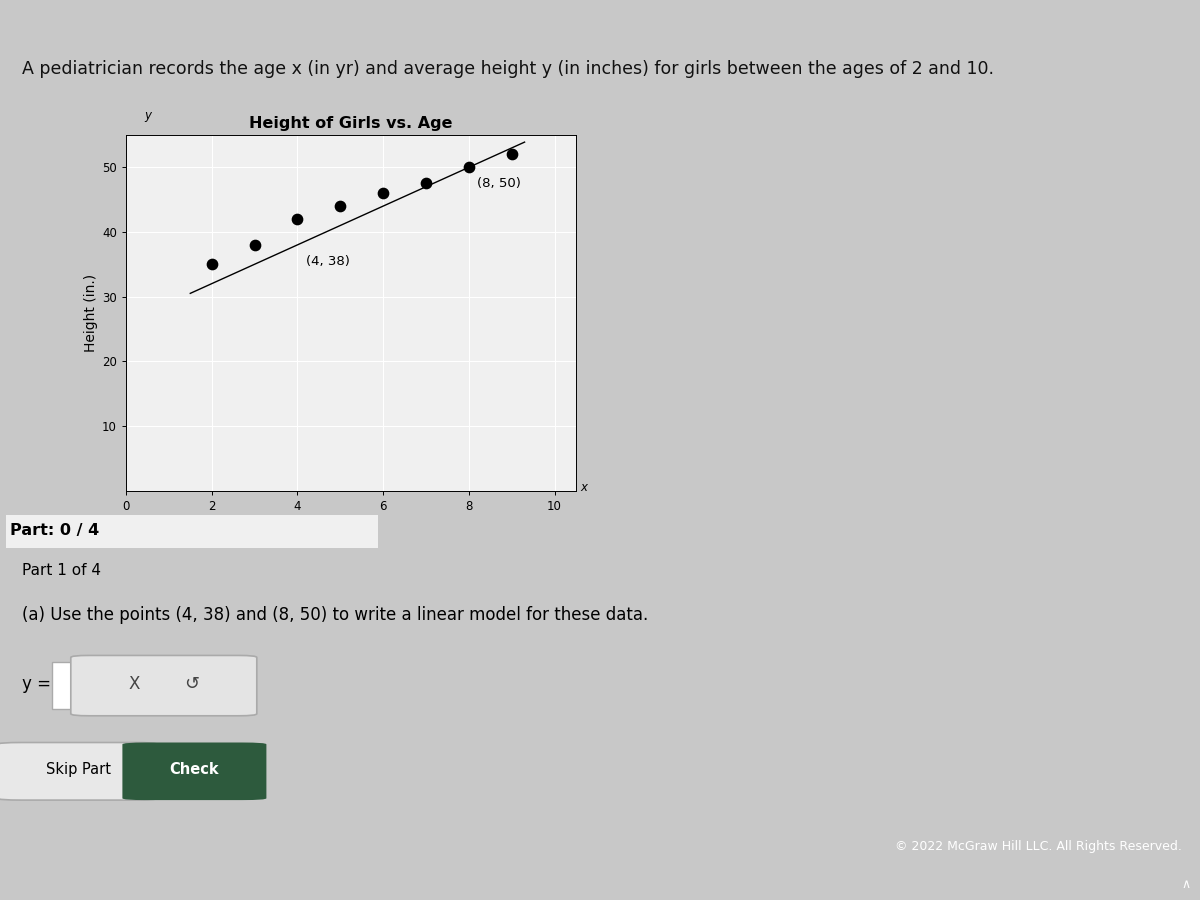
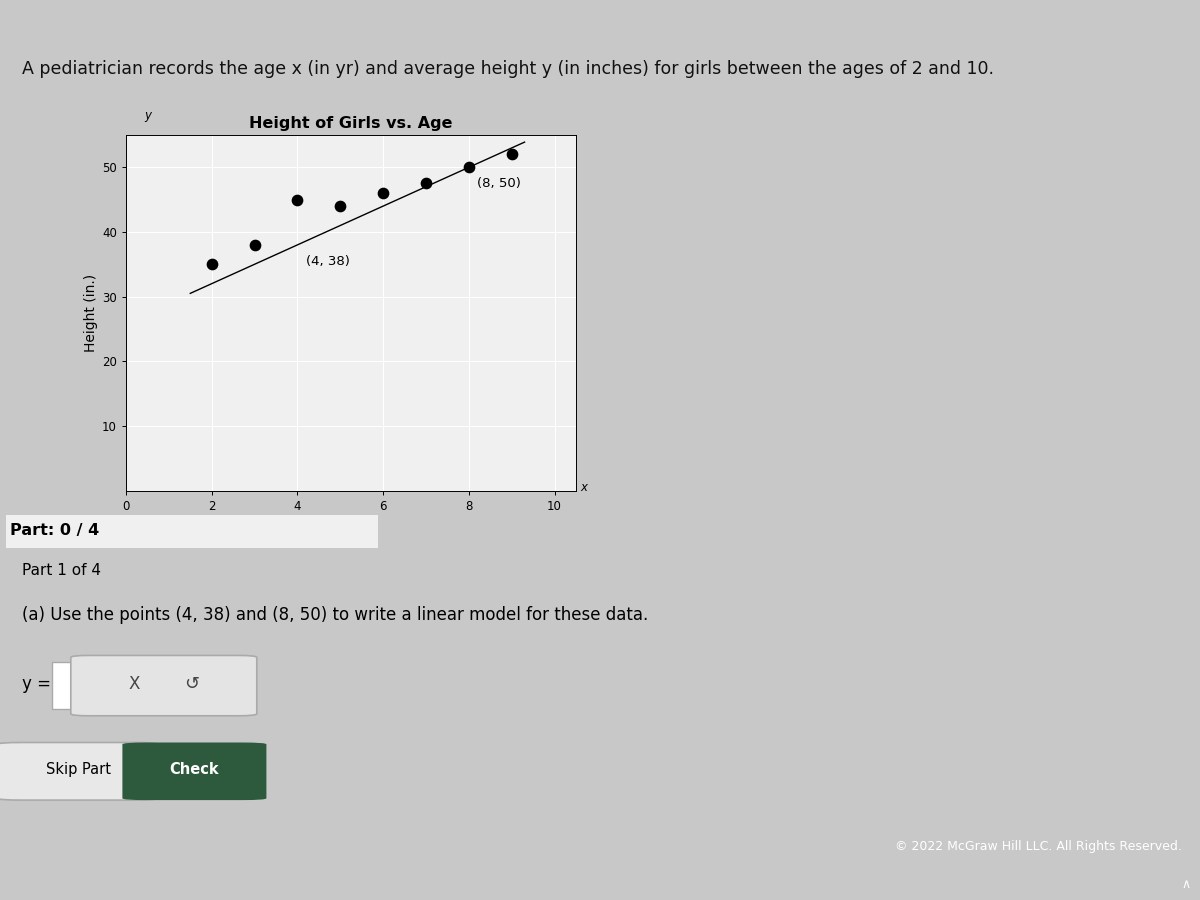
4: 42.0 -> 45.0
